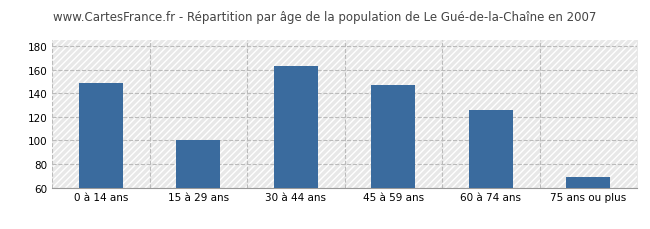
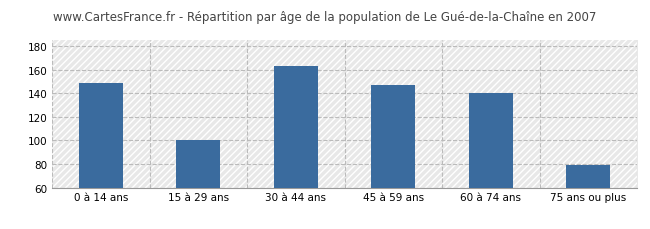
60 à 74 ans: 126 -> 140
75 ans ou plus: 69 -> 79
